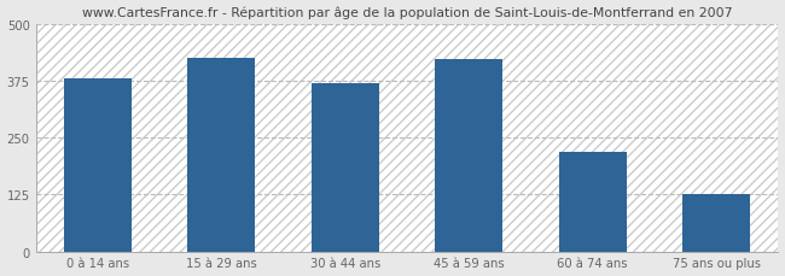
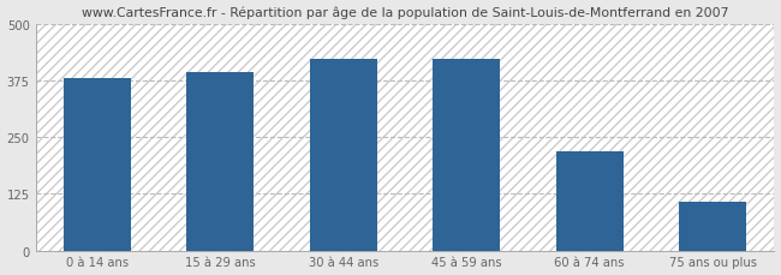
15 à 29 ans: 425 -> 395
30 à 44 ans: 370 -> 422
75 ans ou plus: 125 -> 108
